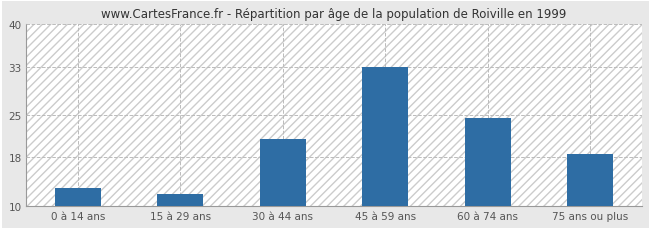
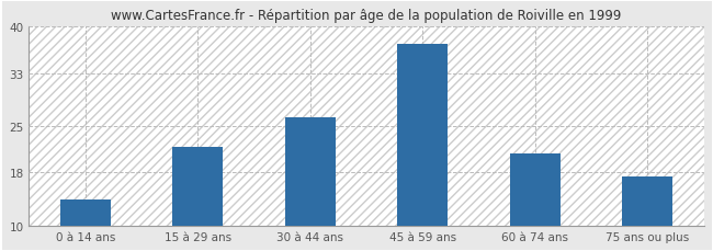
0 à 14 ans: 13.0 -> 14.0
15 à 29 ans: 12.0 -> 21.8
30 à 44 ans: 21.0 -> 26.4
45 à 59 ans: 33.0 -> 37.4
60 à 74 ans: 24.5 -> 20.8
75 ans ou plus: 18.5 -> 17.4
